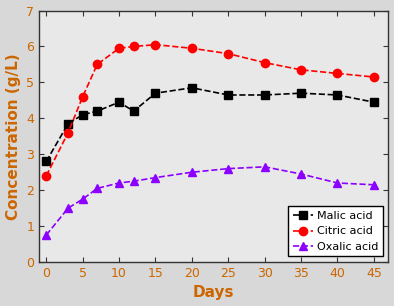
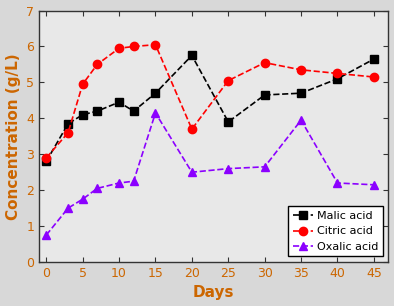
Citric acid/0: 2.40 -> 2.90
Citric acid/5: 4.60 -> 4.95
Oxalic acid/15: 2.35 -> 4.15
Malic acid/20: 4.85 -> 5.75
Citric acid/20: 5.95 -> 3.70
Malic acid/25: 4.65 -> 3.90
Citric acid/25: 5.80 -> 5.05
Oxalic acid/35: 2.45 -> 3.95
Malic acid/40: 4.65 -> 5.10
Malic acid/45: 4.45 -> 5.65
